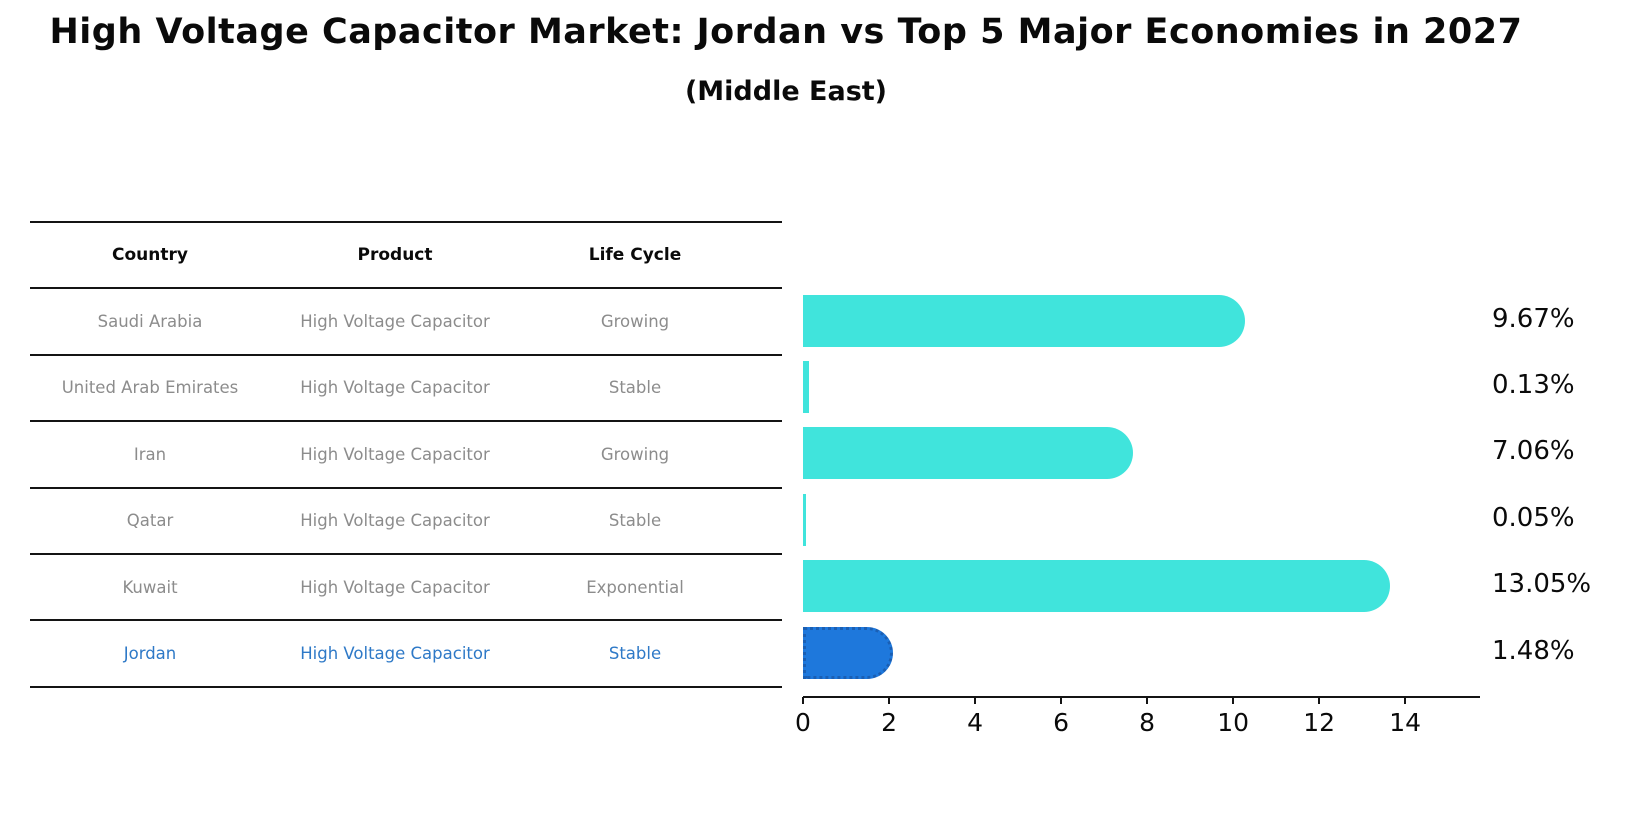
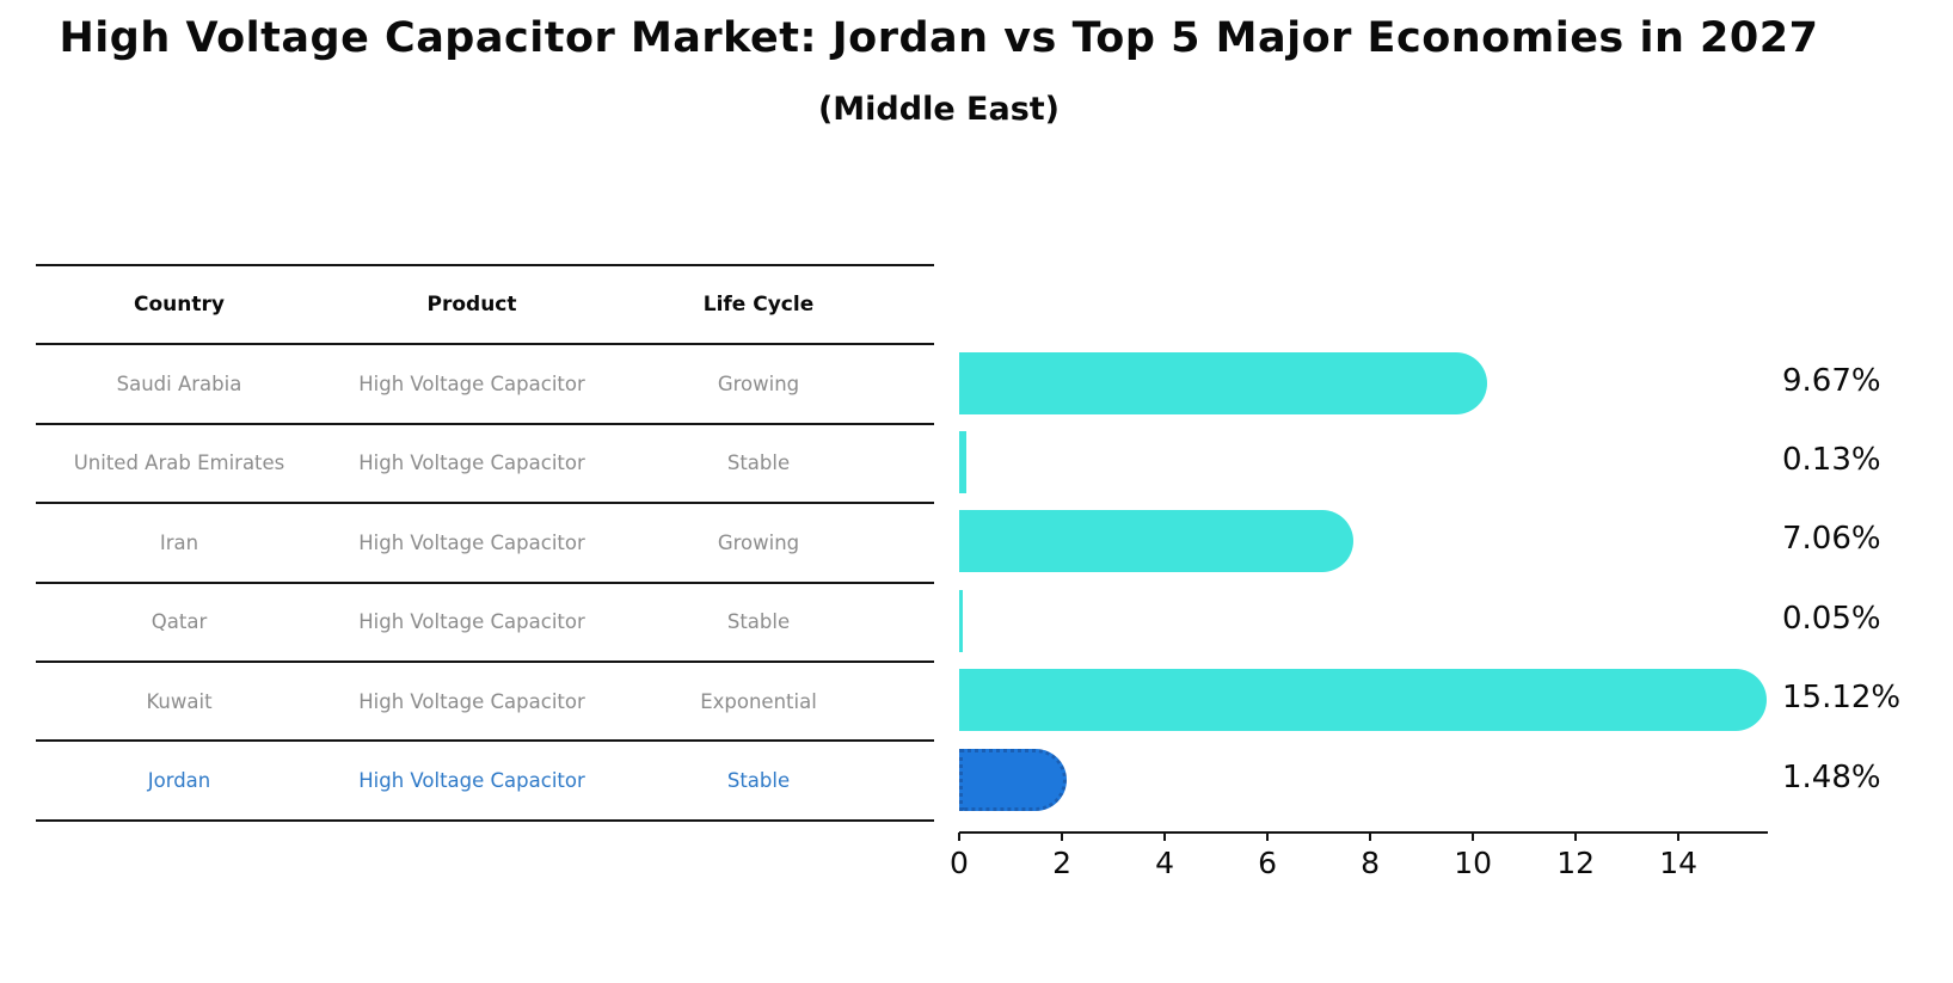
Kuwait: 13.05% -> 15.12%
